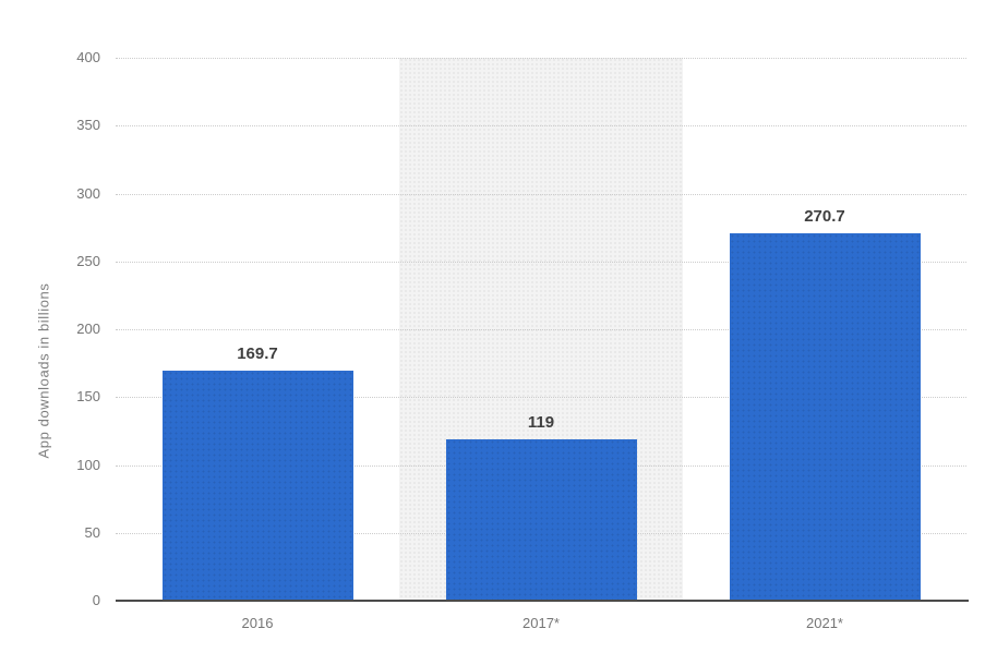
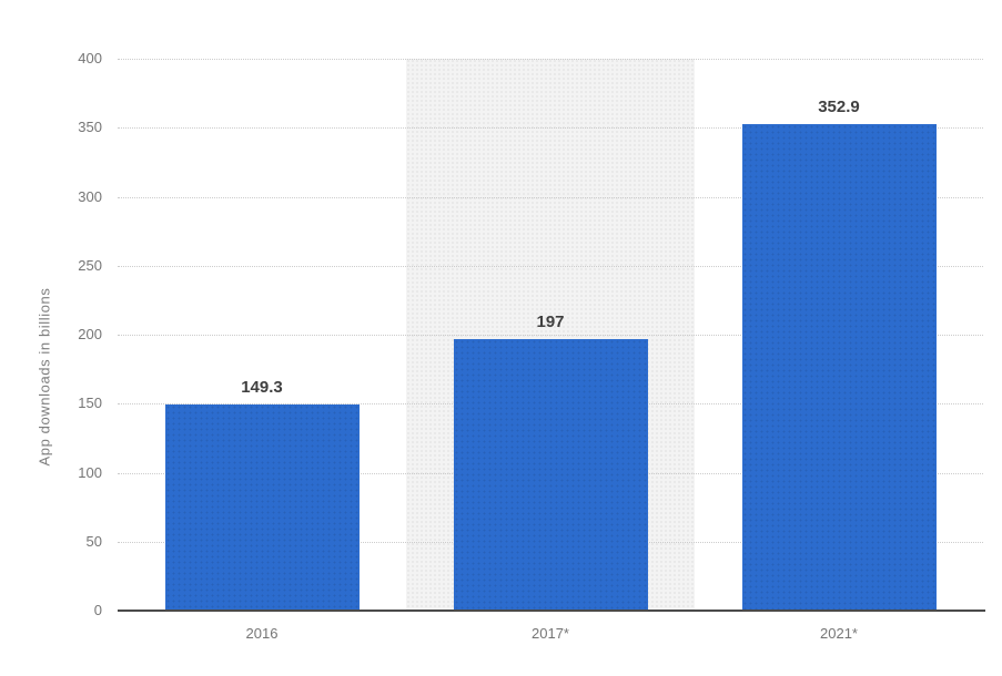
2016: 169.7 -> 149.3
2017*: 119 -> 197
2021*: 270.7 -> 352.9
